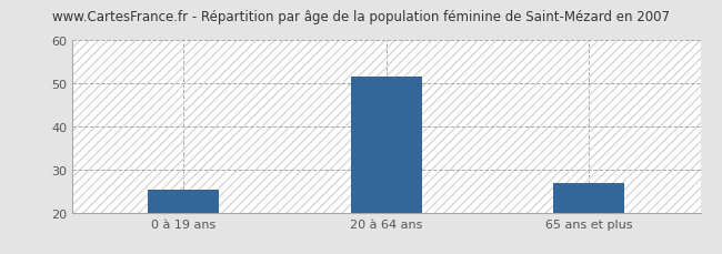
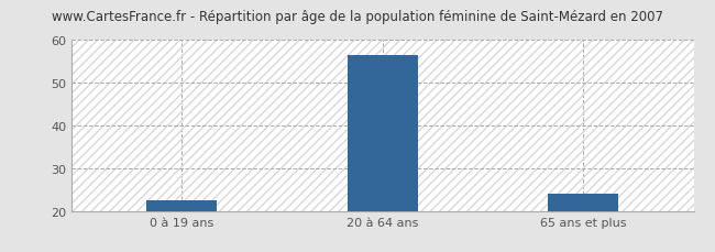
0 à 19 ans: 25.5 -> 22.5
20 à 64 ans: 51.5 -> 56.3
65 ans et plus: 27.0 -> 24.2
